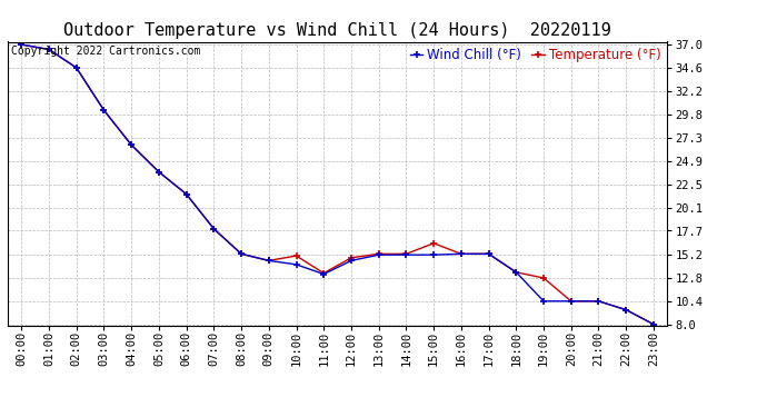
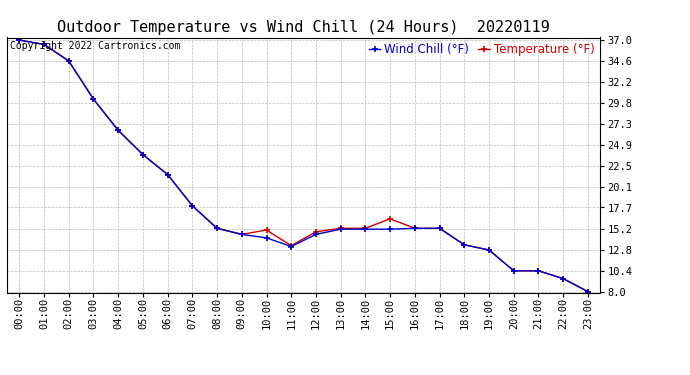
Wind Chill (°F)/19:00: 10.4 -> 12.8
